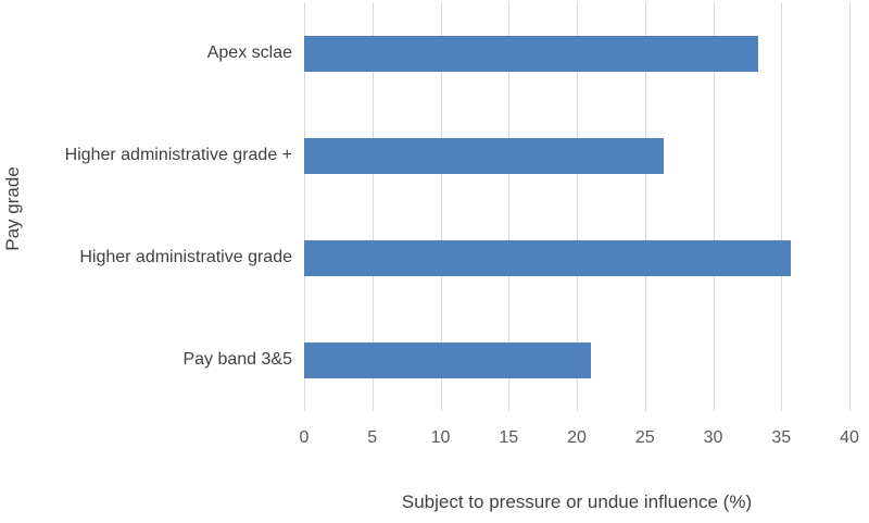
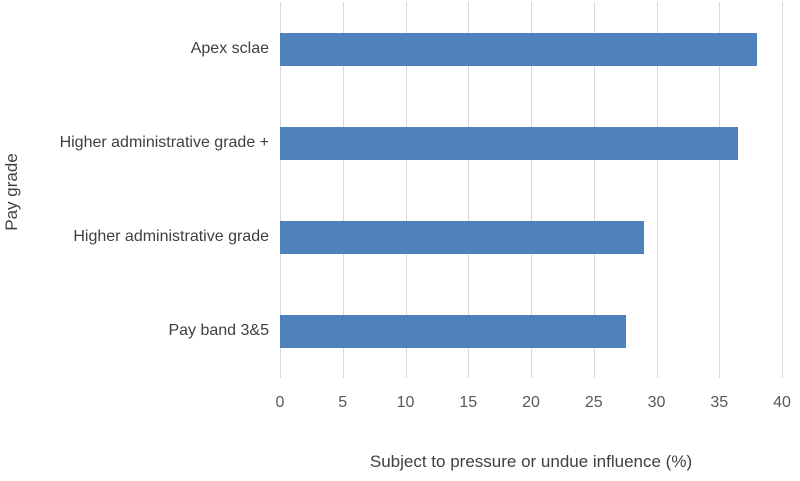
Apex sclae: 33.3 -> 38.0
Higher administrative grade +: 26.4 -> 36.5
Higher administrative grade: 35.7 -> 29.0
Pay band 3&5: 21.0 -> 27.6
